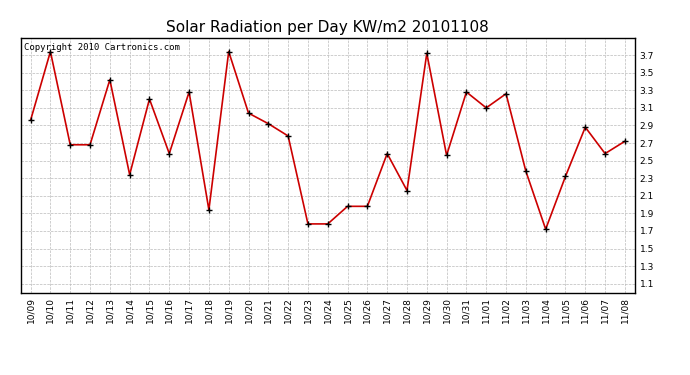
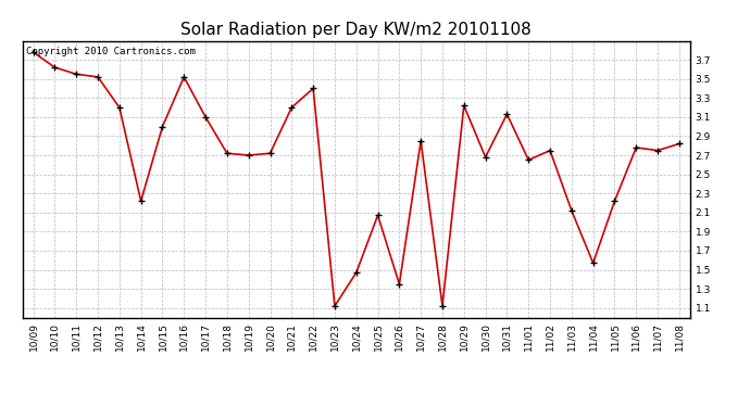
10/09: 2.96 -> 3.78
10/10: 3.74 -> 3.62
10/11: 2.68 -> 3.55
10/12: 2.68 -> 3.52
10/13: 3.42 -> 3.20
10/14: 2.34 -> 2.22
10/15: 3.20 -> 3.00
10/16: 2.58 -> 3.52
10/17: 3.28 -> 3.10
10/18: 1.94 -> 2.72
10/19: 3.74 -> 2.70
10/20: 3.04 -> 2.72
10/21: 2.92 -> 3.20
10/22: 2.78 -> 3.40
10/23: 1.78 -> 1.12
10/24: 1.78 -> 1.47
10/25: 1.98 -> 2.07
10/26: 1.98 -> 1.35
10/27: 2.58 -> 2.85
10/28: 2.16 -> 1.12
10/29: 3.72 -> 3.22
10/30: 2.56 -> 2.68
10/31: 3.28 -> 3.13
11/01: 3.10 -> 2.65
11/02: 3.26 -> 2.75
11/03: 2.38 -> 2.12
11/04: 1.72 -> 1.57
11/05: 2.32 -> 2.22
11/06: 2.88 -> 2.78
11/07: 2.58 -> 2.75
11/08: 2.72 -> 2.82
